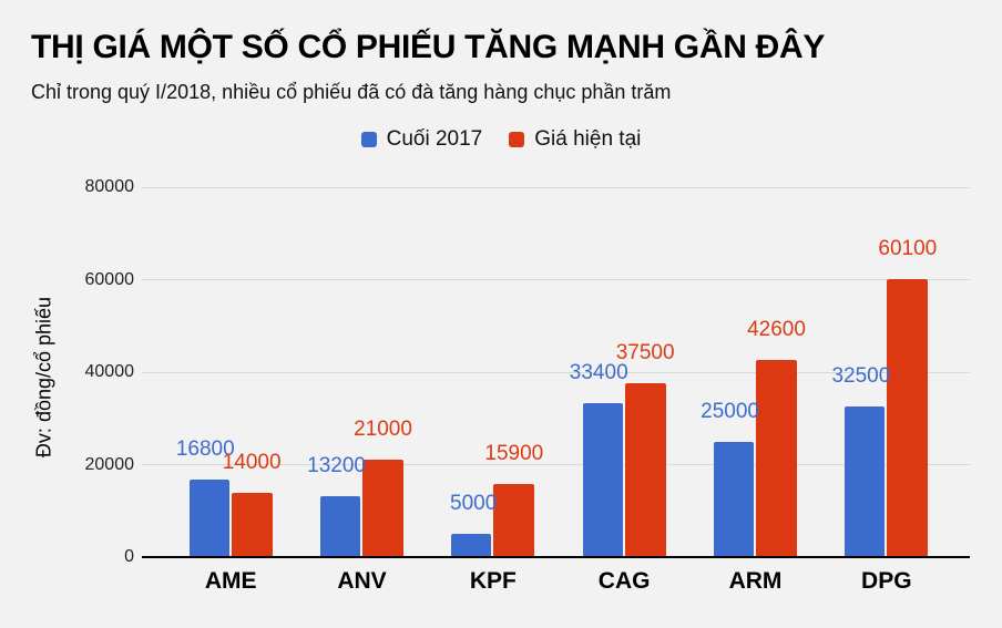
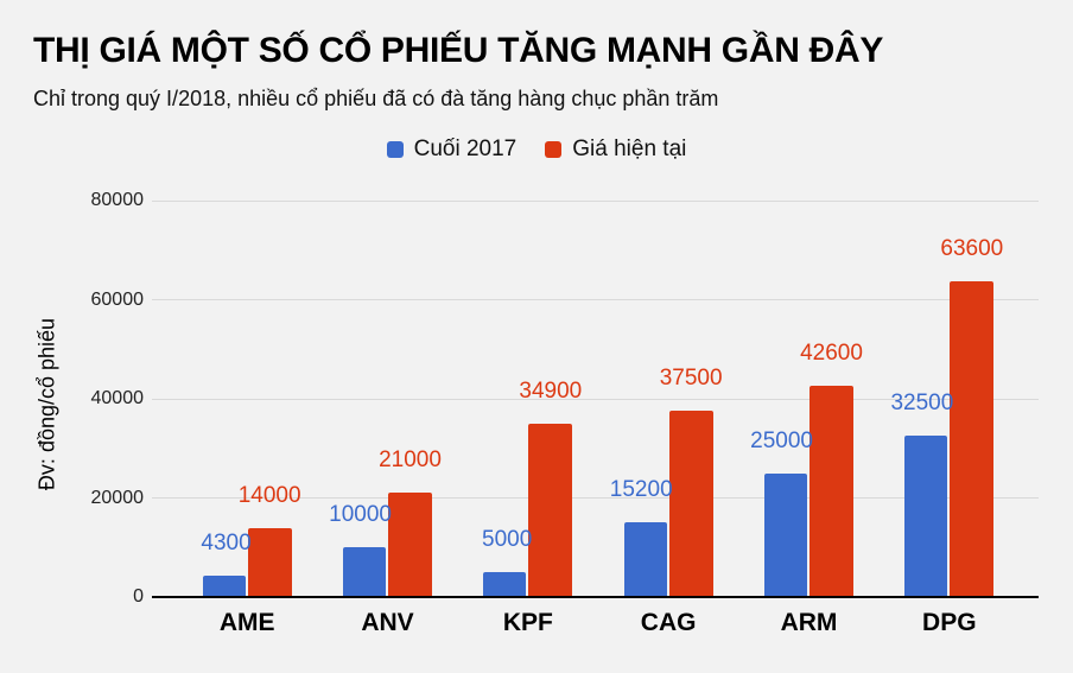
Cuối 2017/AME: 16800 -> 4300
Cuối 2017/ANV: 13200 -> 10000
Giá hiện tại/KPF: 15900 -> 34900
Cuối 2017/CAG: 33400 -> 15200
Giá hiện tại/DPG: 60100 -> 63600
